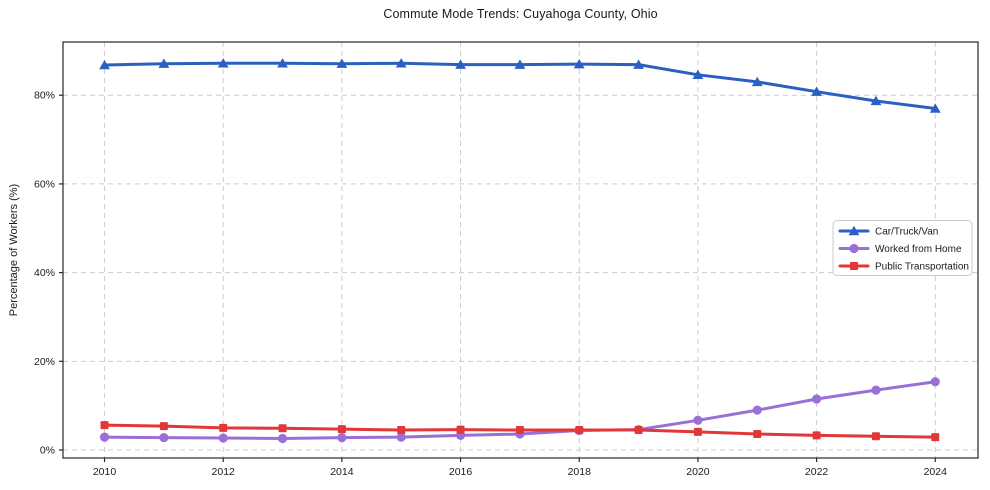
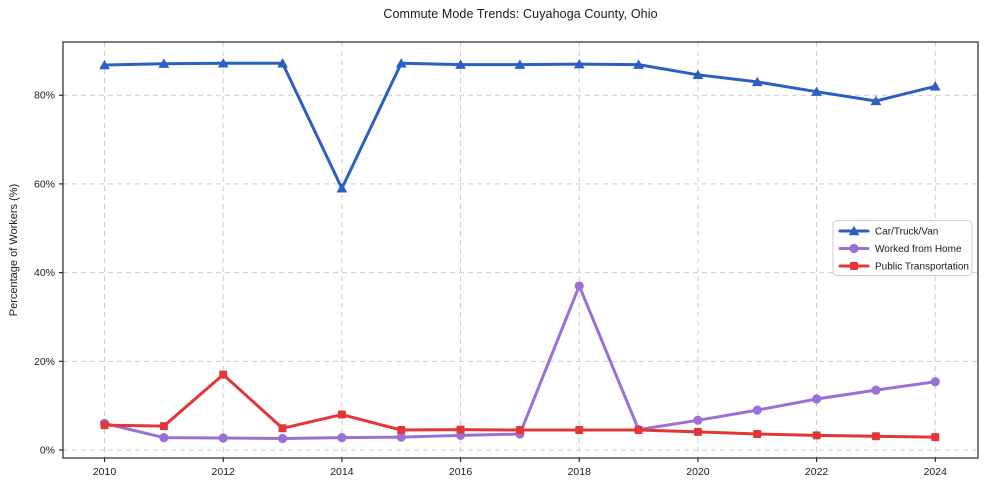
Worked from Home/2010: 3% -> 6%
Public Transportation/2012: 5% -> 17%
Car/Truck/Van/2014: 87% -> 59%
Public Transportation/2014: 5% -> 8%
Worked from Home/2018: 4% -> 37%
Car/Truck/Van/2024: 77% -> 82%
